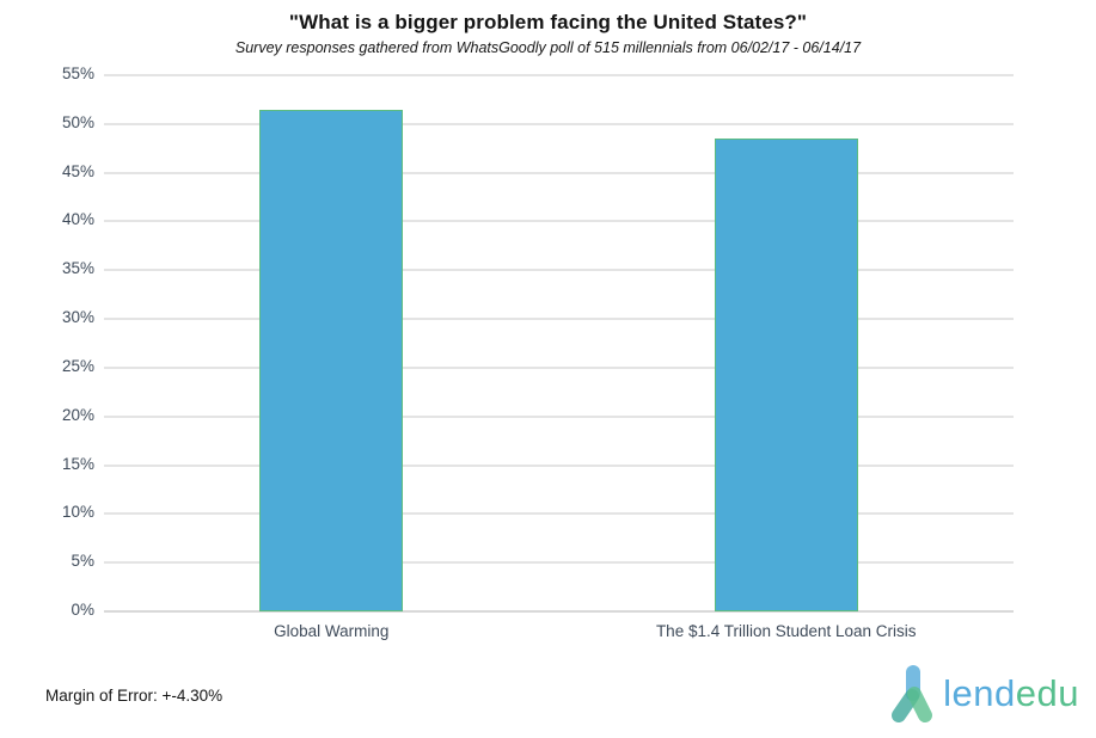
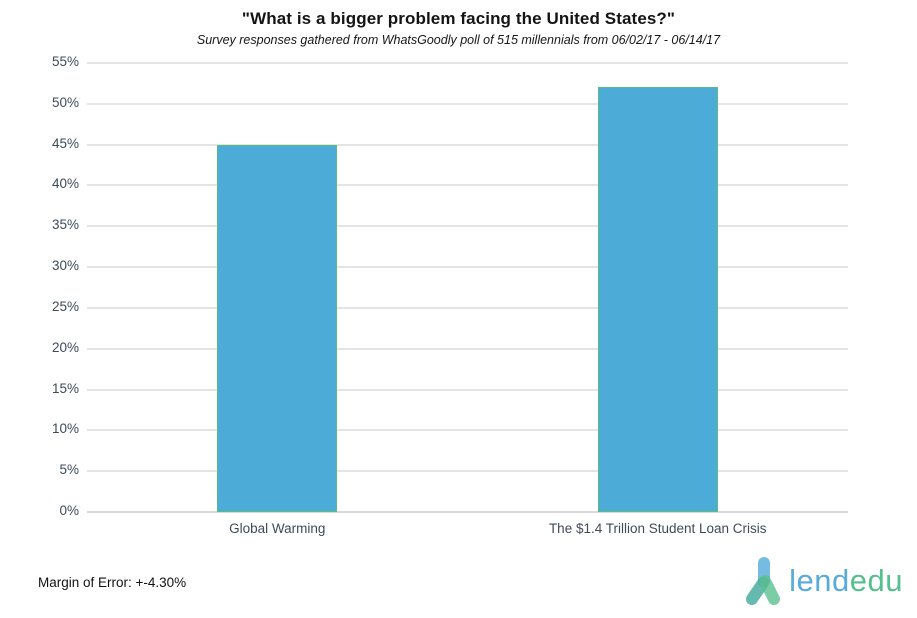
Global Warming: 52% -> 45%
The $1.4 Trillion Student Loan Crisis: 48% -> 52%
